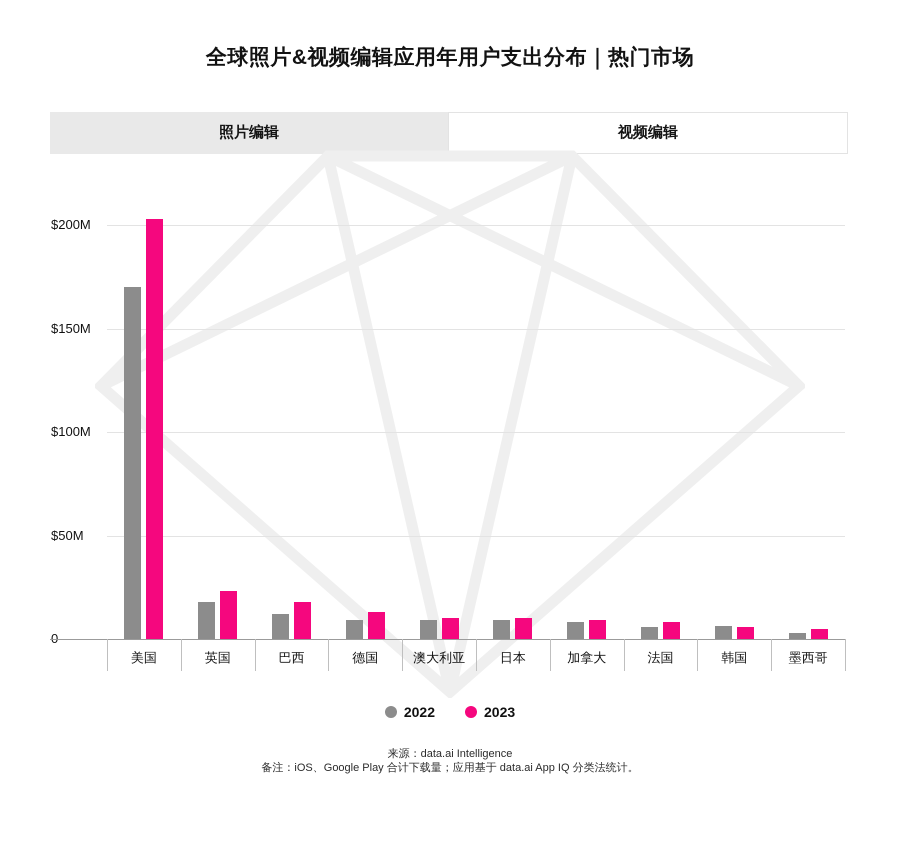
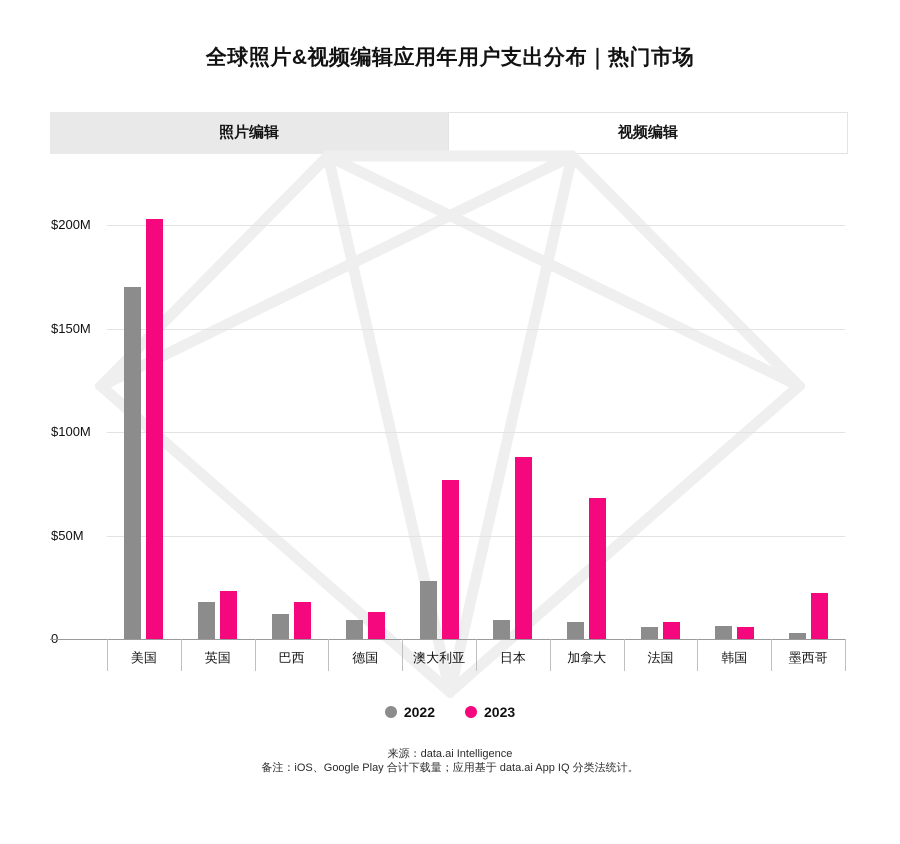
2022/澳大利亚: $9M -> $28M
2023/澳大利亚: $10M -> $77M
2023/日本: $10M -> $88M
2023/加拿大: $9M -> $68M
2023/墨西哥: $5M -> $22M
